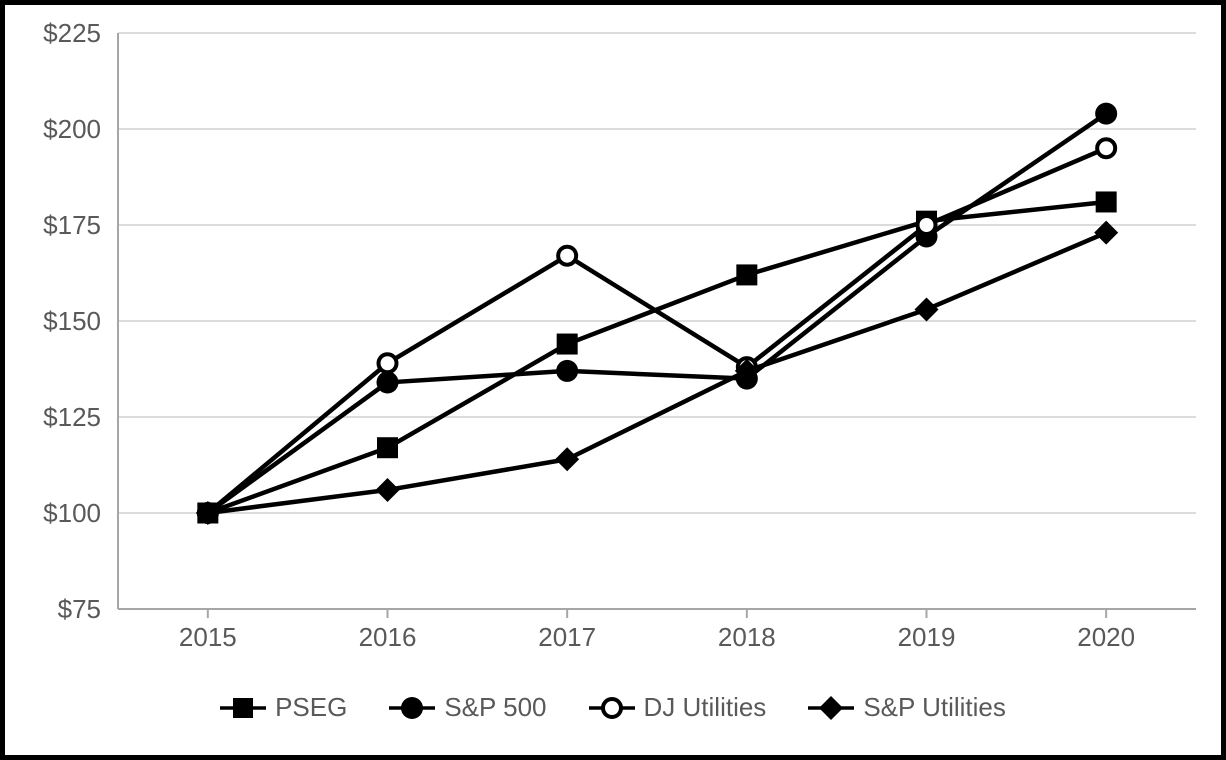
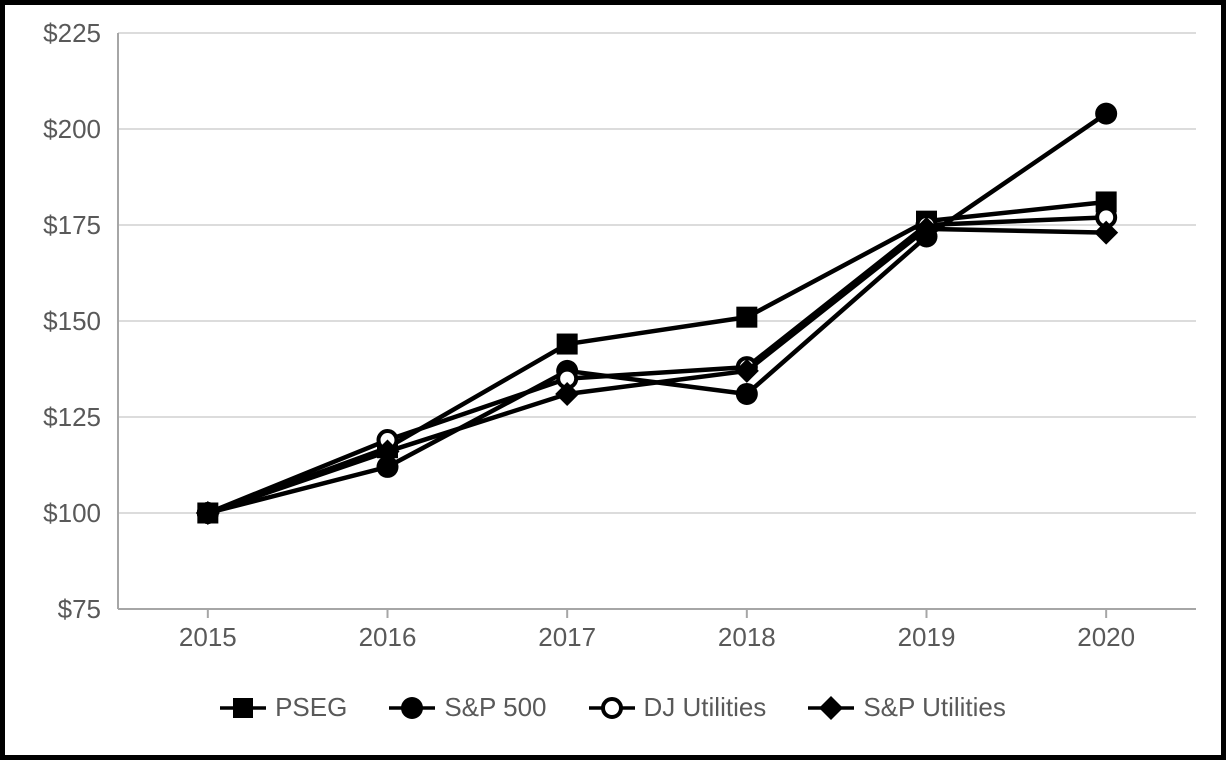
S&P 500/2016: $134 -> $112
DJ Utilities/2016: $139 -> $119
S&P Utilities/2016: $106 -> $116
DJ Utilities/2017: $167 -> $135
S&P Utilities/2017: $114 -> $131
PSEG/2018: $162 -> $151
S&P 500/2018: $135 -> $131
S&P Utilities/2019: $153 -> $174
DJ Utilities/2020: $195 -> $177
